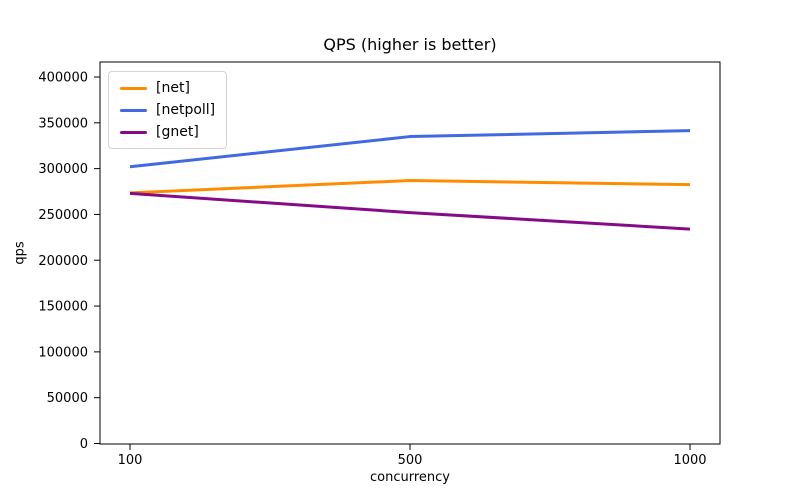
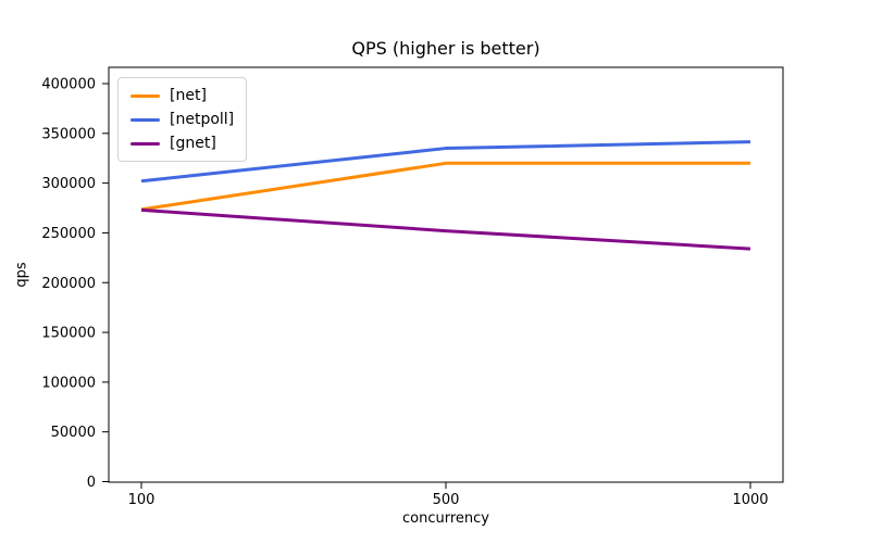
[net]/500: 290000 -> 320000
[net]/1000: 280000 -> 320000
